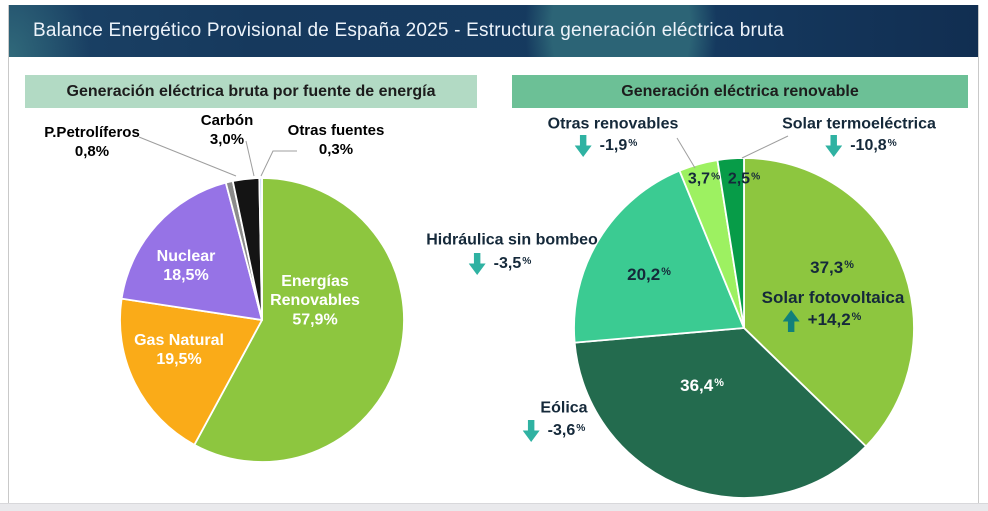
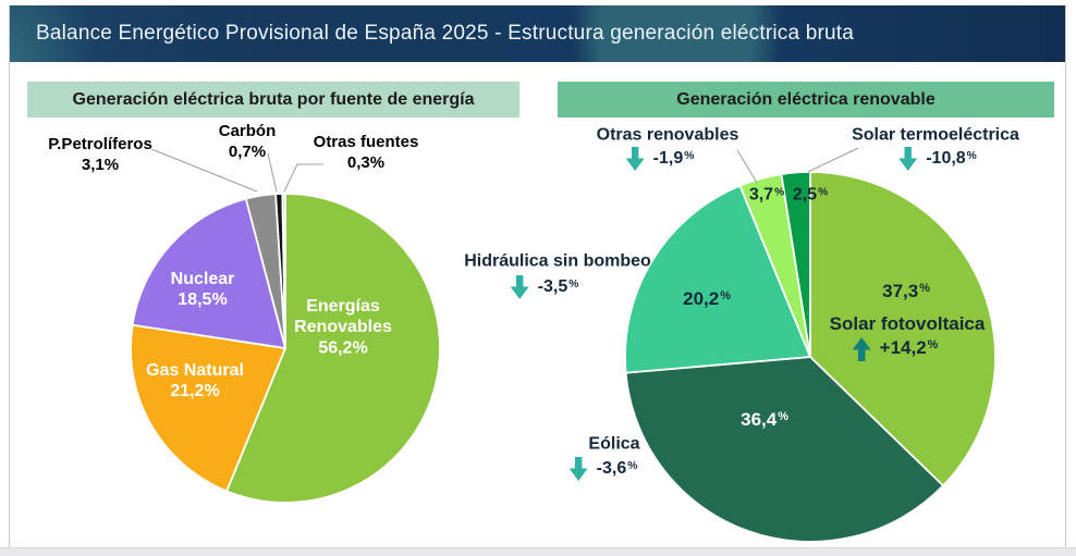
Generación eléctrica bruta por fuente de energía/Energías Renovables: 57,9% -> 56,2%
Generación eléctrica bruta por fuente de energía/Gas Natural: 19,5% -> 21,2%
Generación eléctrica bruta por fuente de energía/P.Petrolíferos: 0,8% -> 3,1%
Generación eléctrica bruta por fuente de energía/Carbón: 3,0% -> 0,7%
